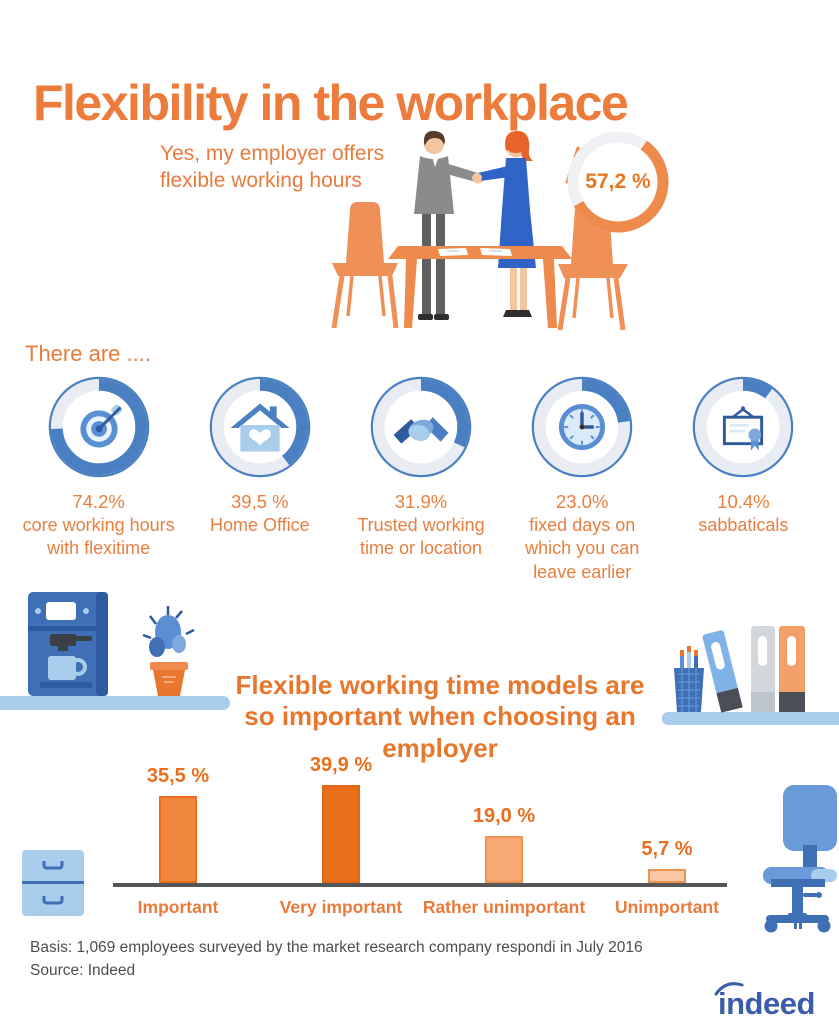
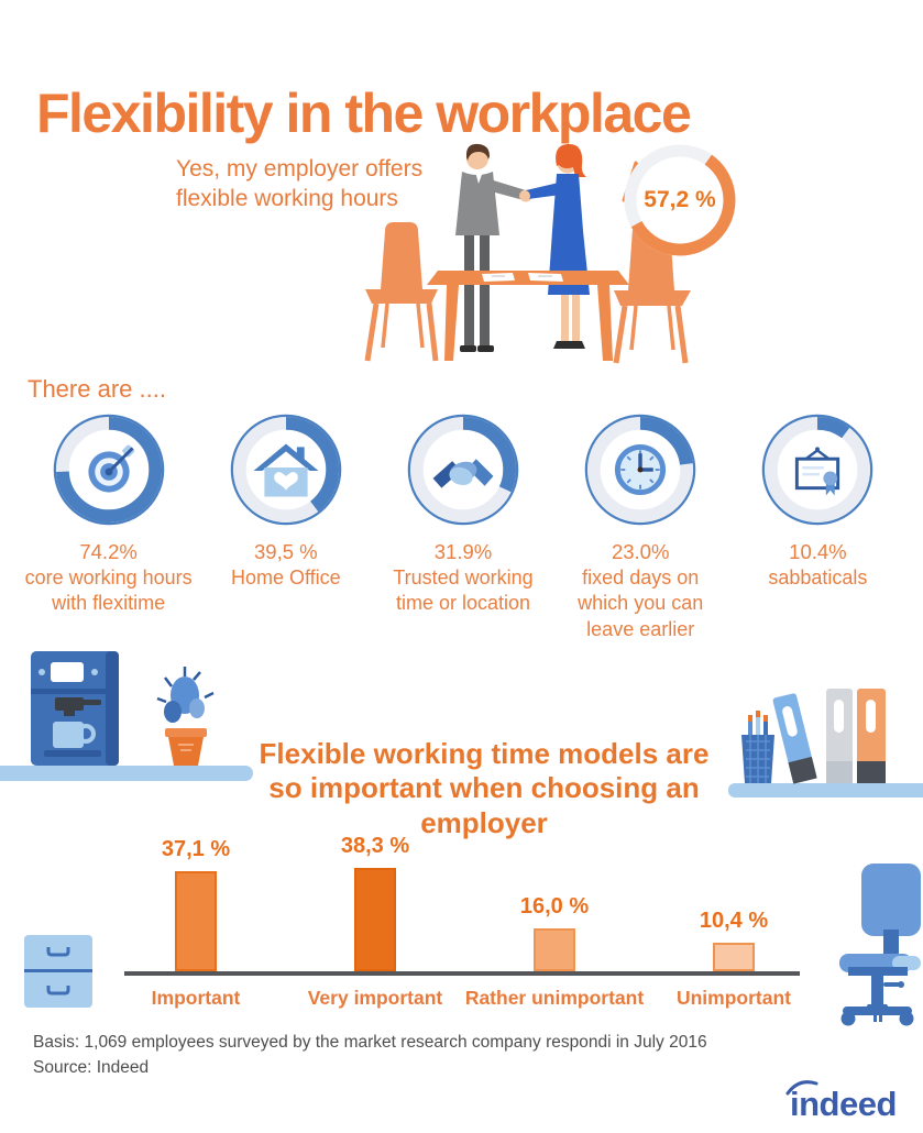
Important: 35,5 -> 37,1
Very important: 39,9 -> 38,3
Rather unimportant: 19,0 -> 16,0
Unimportant: 5,7 -> 10,4
